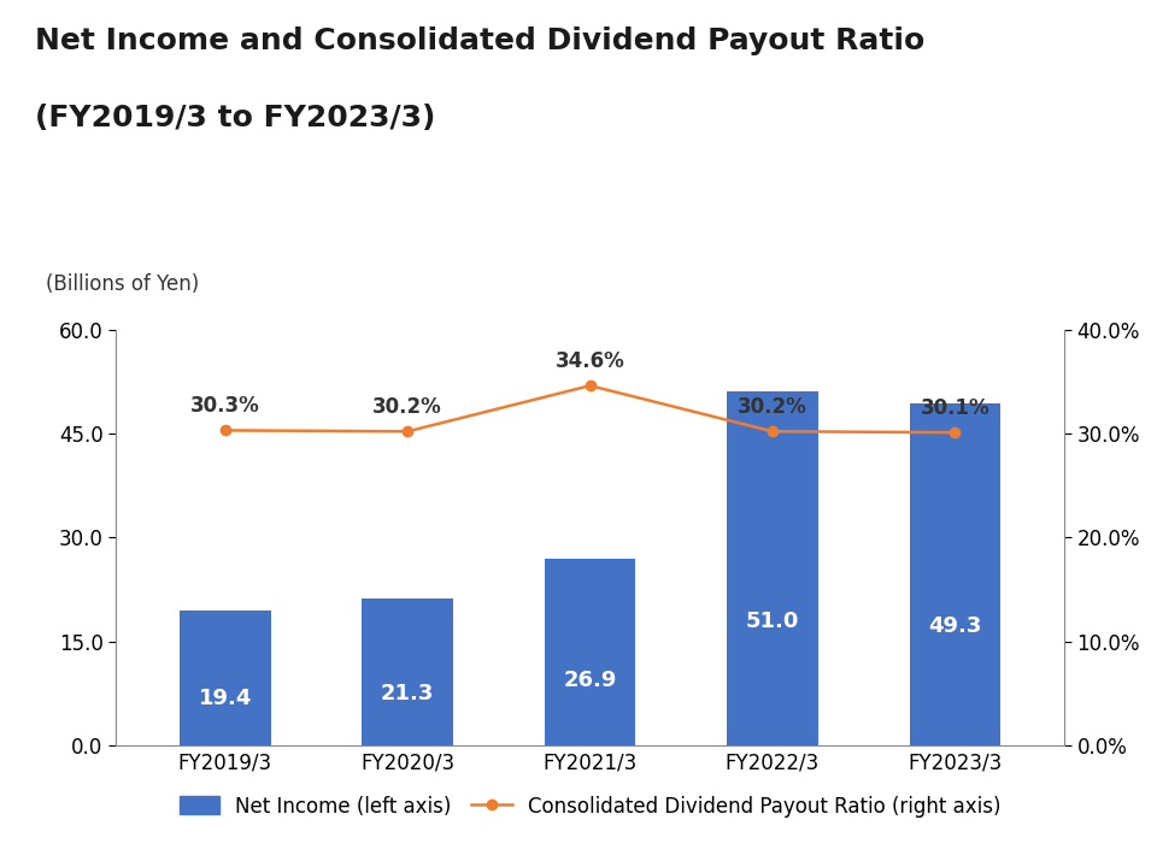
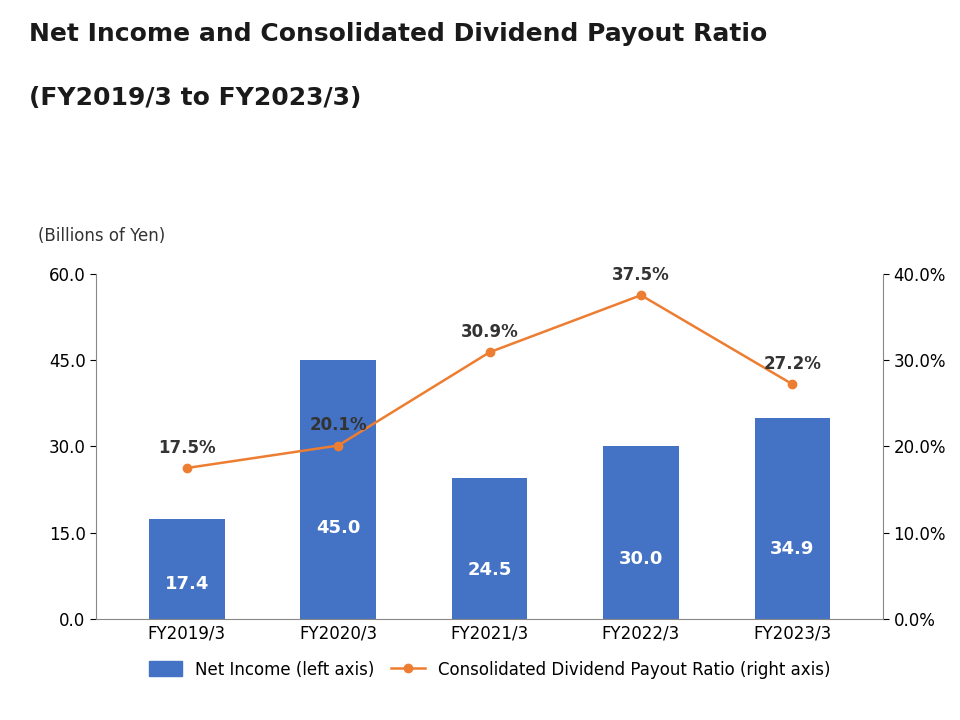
Net Income (left axis)/FY2019/3: 19.4 -> 17.4
Consolidated Dividend Payout Ratio (right axis)/FY2019/3: 30.3% -> 17.5%
Net Income (left axis)/FY2020/3: 21.3 -> 45.0
Consolidated Dividend Payout Ratio (right axis)/FY2020/3: 30.2% -> 20.1%
Net Income (left axis)/FY2021/3: 26.9 -> 24.5
Consolidated Dividend Payout Ratio (right axis)/FY2021/3: 34.6% -> 30.9%
Net Income (left axis)/FY2022/3: 51.0 -> 30.0
Consolidated Dividend Payout Ratio (right axis)/FY2022/3: 30.2% -> 37.5%
Net Income (left axis)/FY2023/3: 49.3 -> 34.9
Consolidated Dividend Payout Ratio (right axis)/FY2023/3: 30.1% -> 27.2%
